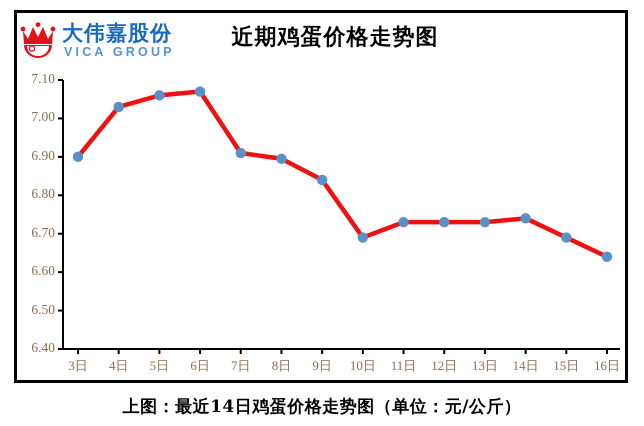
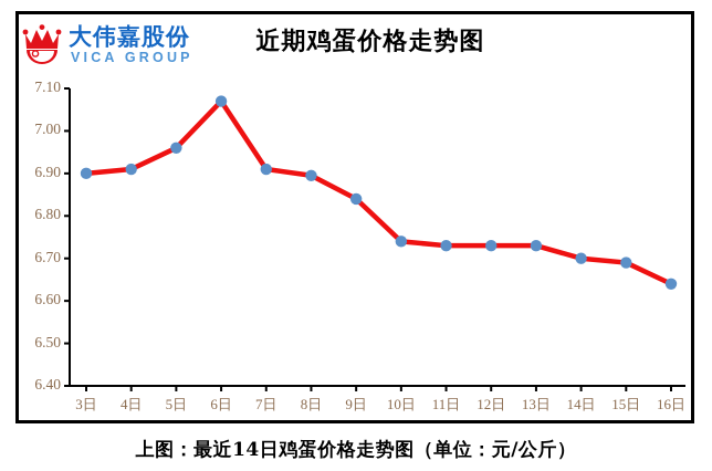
4日: 7.03 -> 6.91
5日: 7.06 -> 6.96
10日: 6.69 -> 6.74
14日: 6.74 -> 6.70
